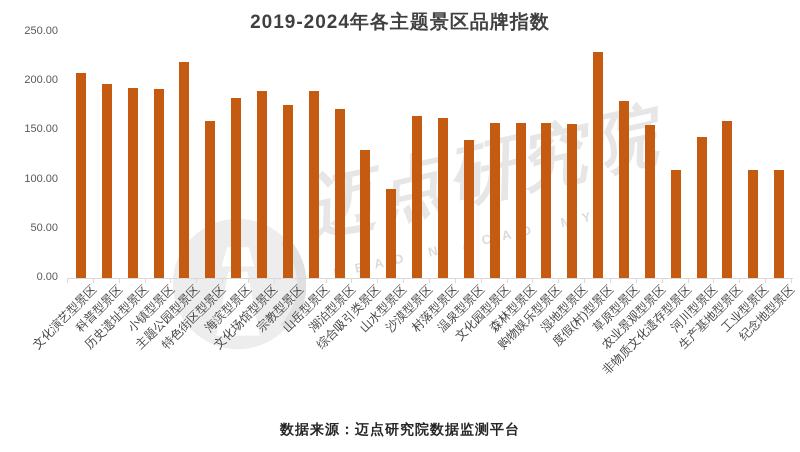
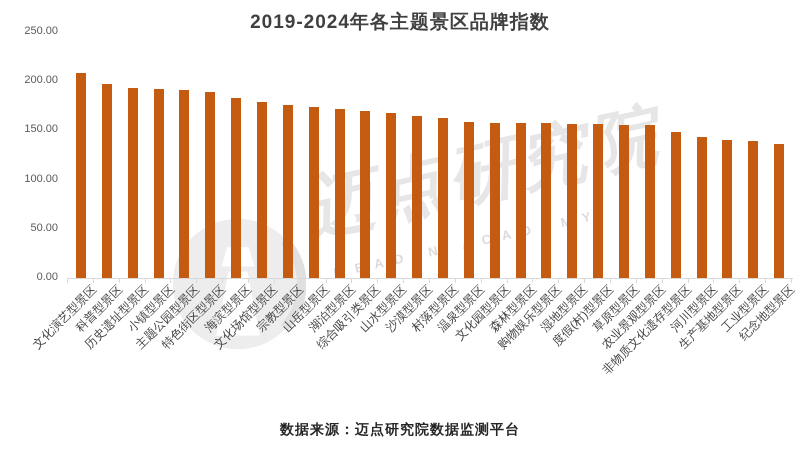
主题公园型景区: 220 -> 190
特色街区型景区: 160 -> 190
文化场馆型景区: 190 -> 180
山岳型景区: 190 -> 170
综合吸引类景区: 130 -> 170
山水型景区: 90 -> 170
温泉型景区: 140 -> 160
度假(村)型景区: 230 -> 160
草原型景区: 180 -> 160
非物质文化遗存型景区: 110 -> 150
生产基地型景区: 160 -> 140
工业型景区: 110 -> 140
纪念地型景区: 110 -> 140
